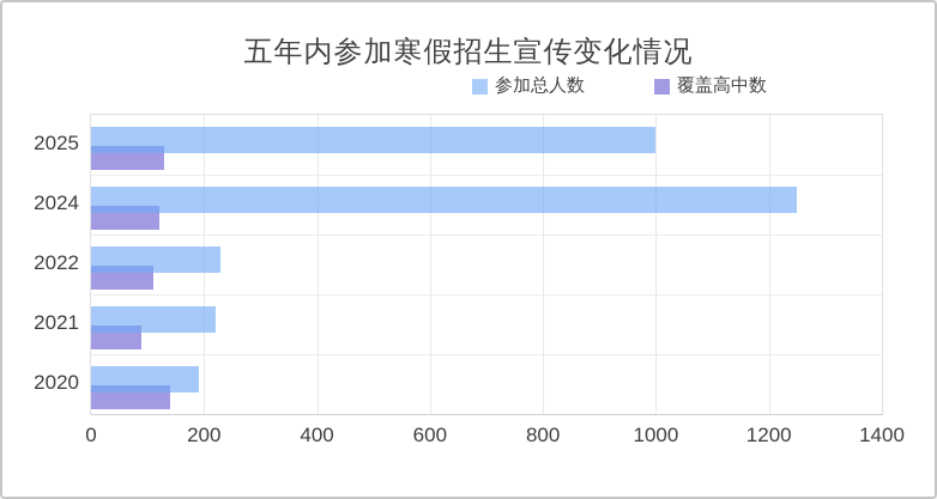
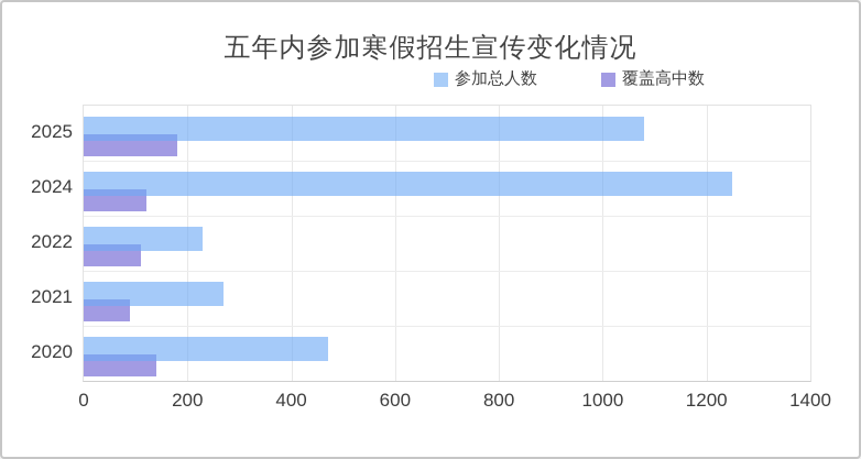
参加总人数/2025: 1000 -> 1080
覆盖高中数/2025: 130 -> 180
参加总人数/2021: 220 -> 270
参加总人数/2020: 190 -> 470
